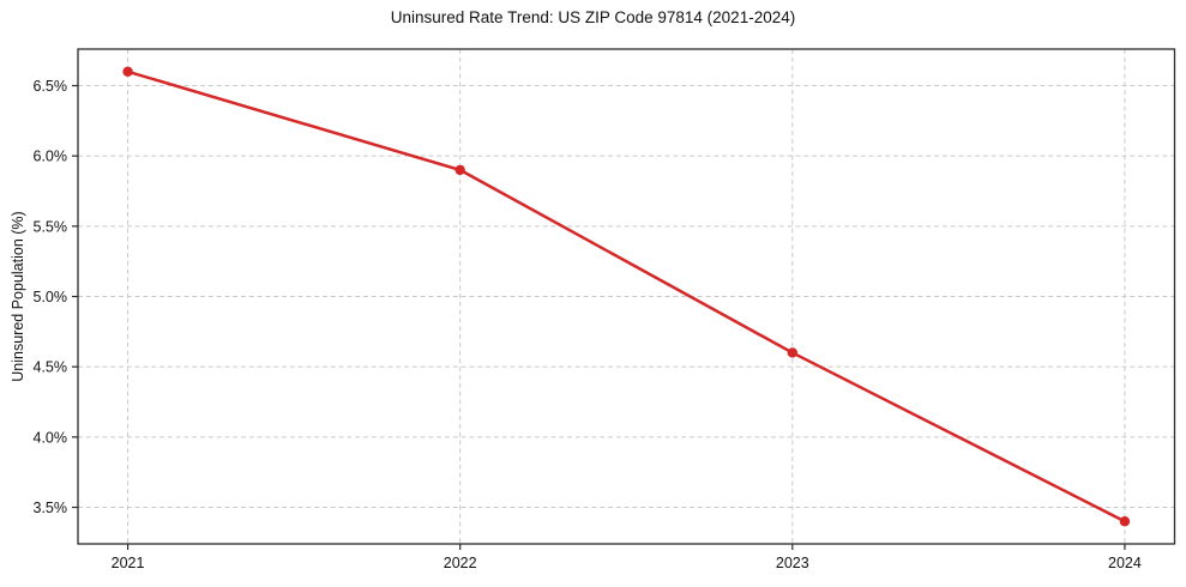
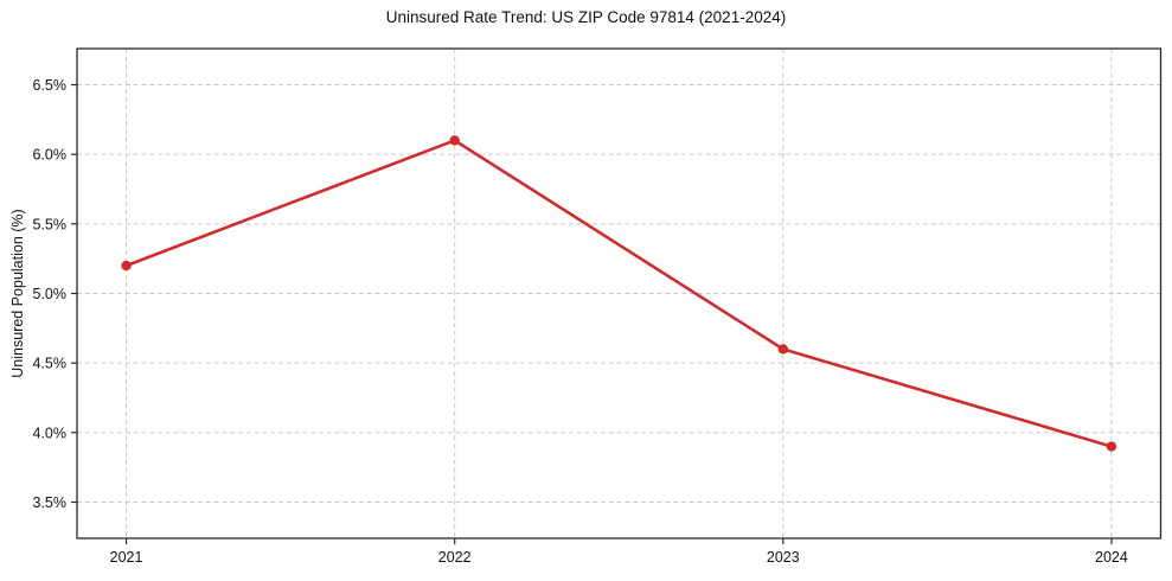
2021: 6.6% -> 5.2%
2022: 5.9% -> 6.1%
2024: 3.4% -> 3.9%
